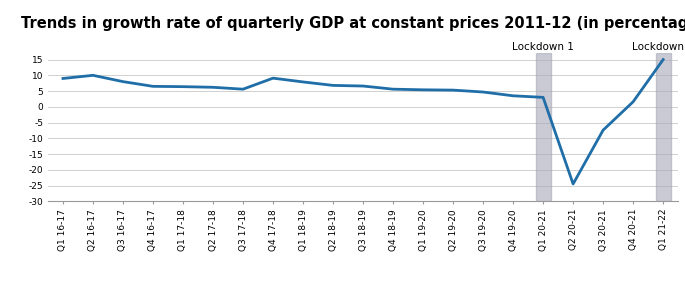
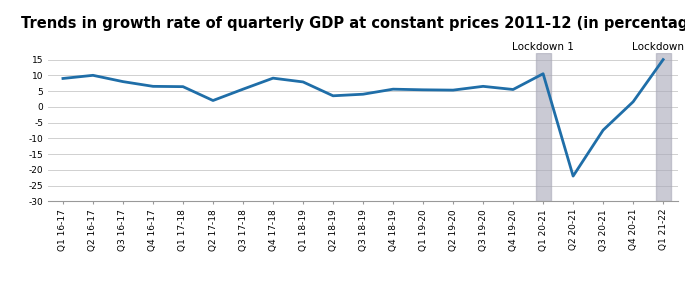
Q2 17-18: 6.2 -> 2.0
Q2 18-19: 6.8 -> 3.5
Q3 18-19: 6.6 -> 4.0
Q3 19-20: 4.7 -> 6.5
Q4 19-20: 3.5 -> 5.5
Q1 20-21: 3.0 -> 10.5
Q2 20-21: -24.5 -> -22.0
